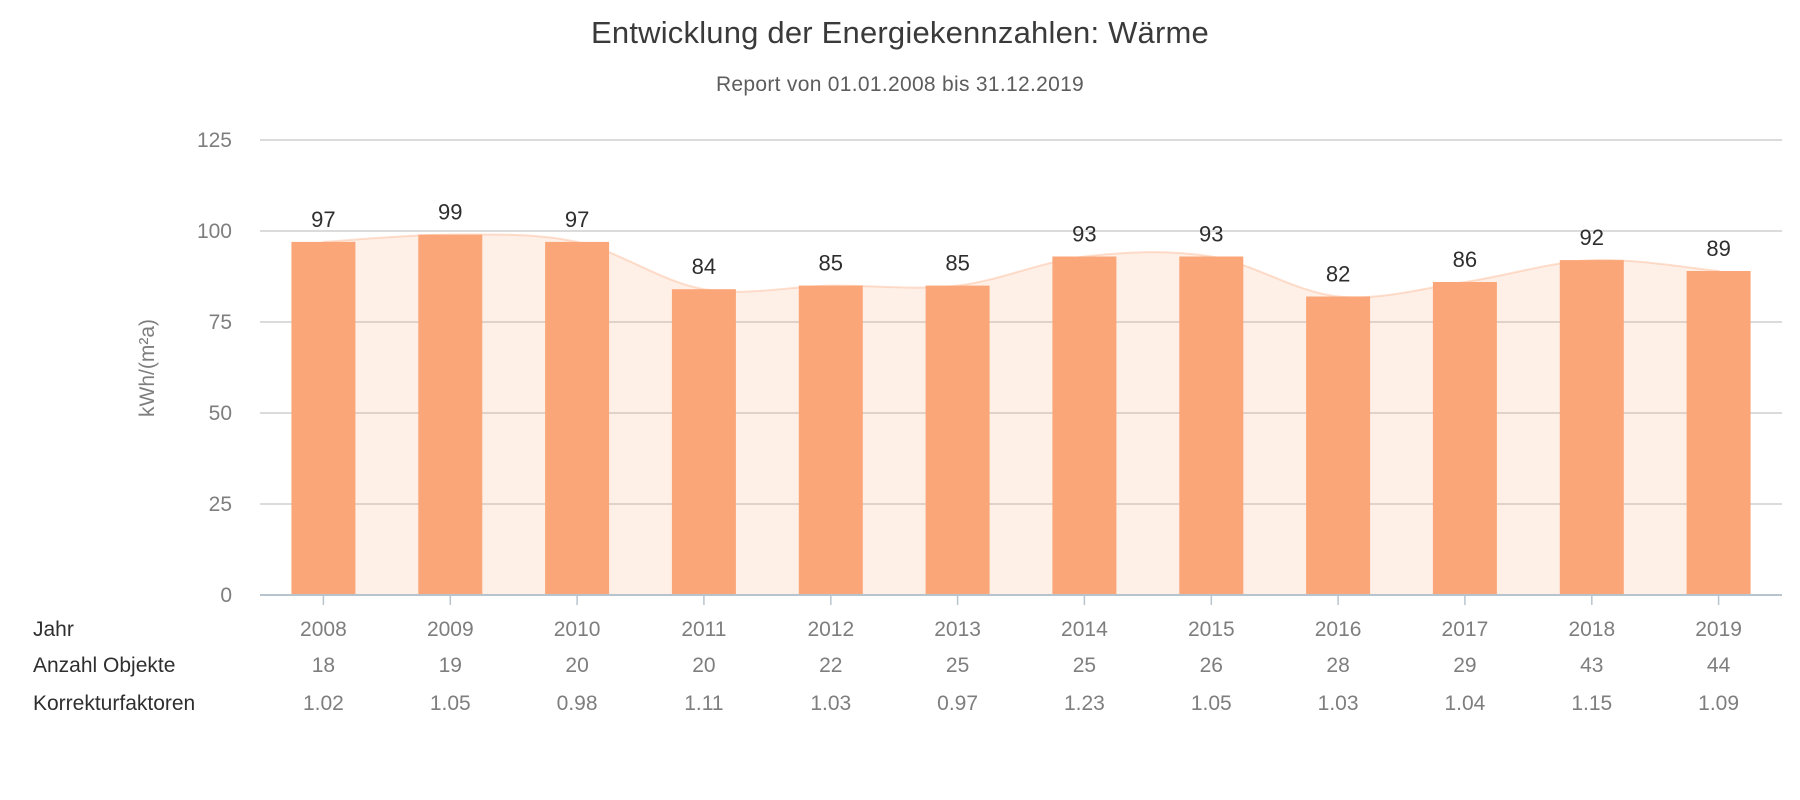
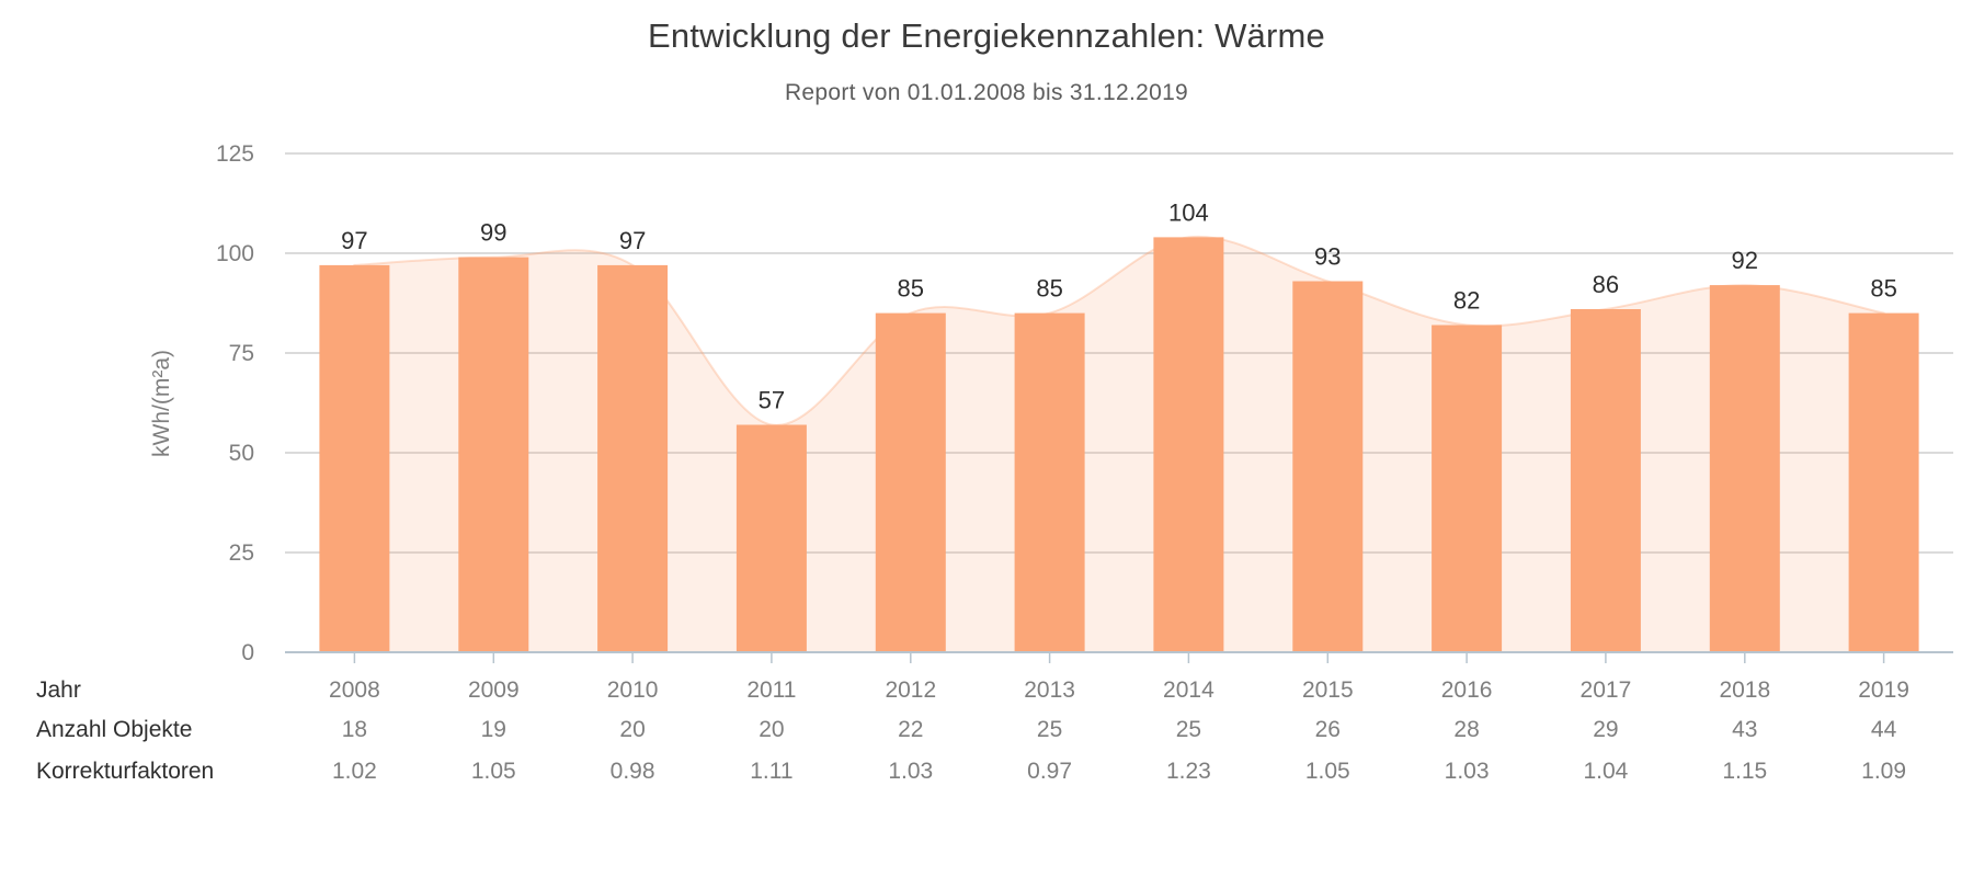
2011: 84 -> 57
2014: 93 -> 104
2019: 89 -> 85
